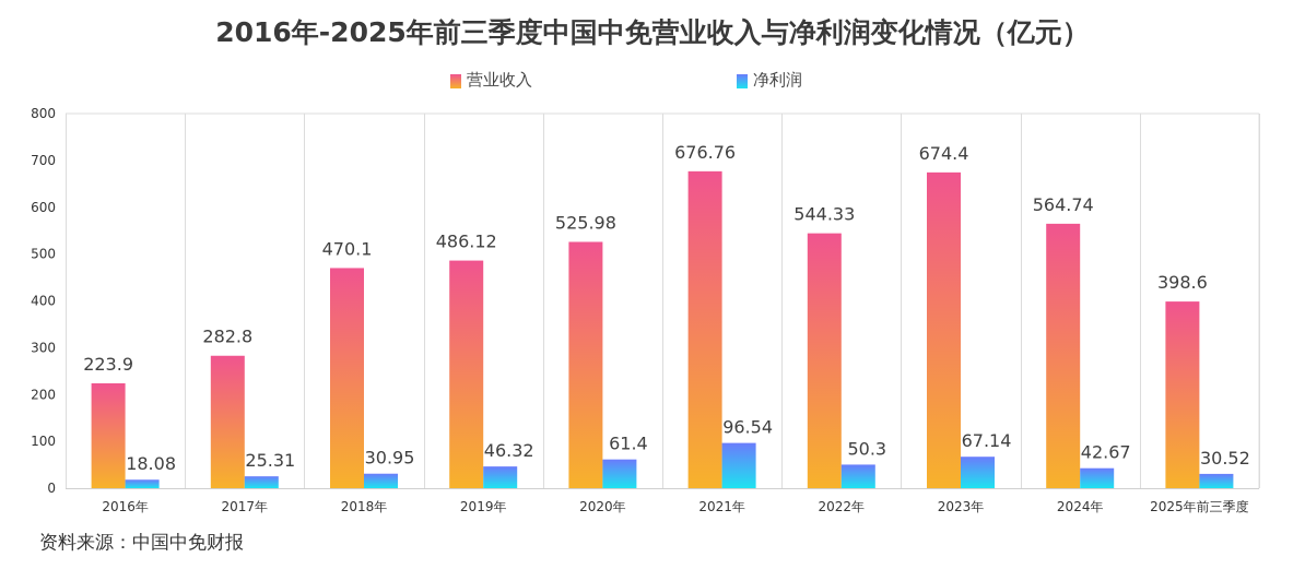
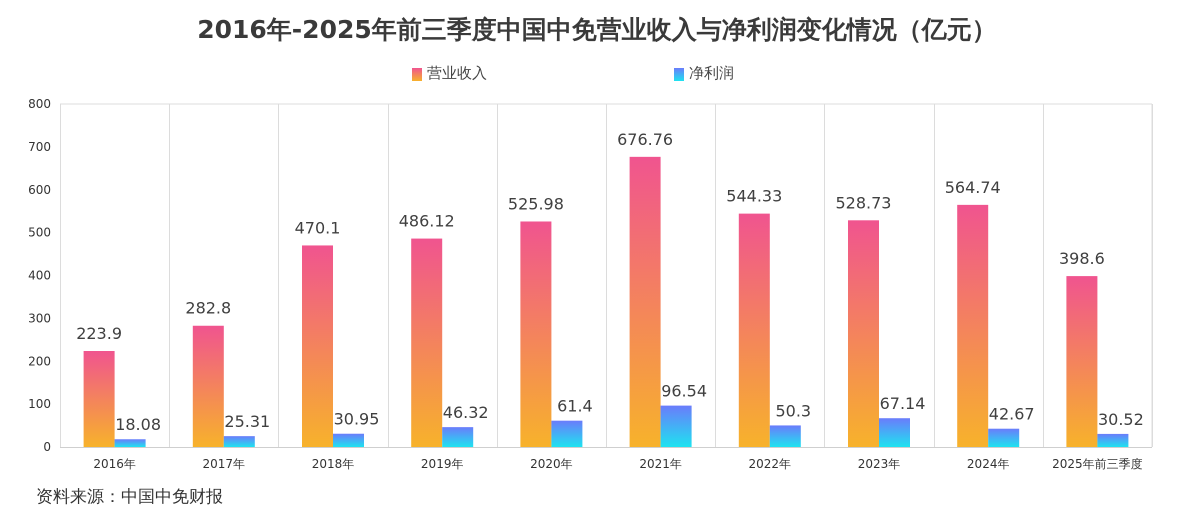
营业收入/2023年: 674.4 -> 528.73
